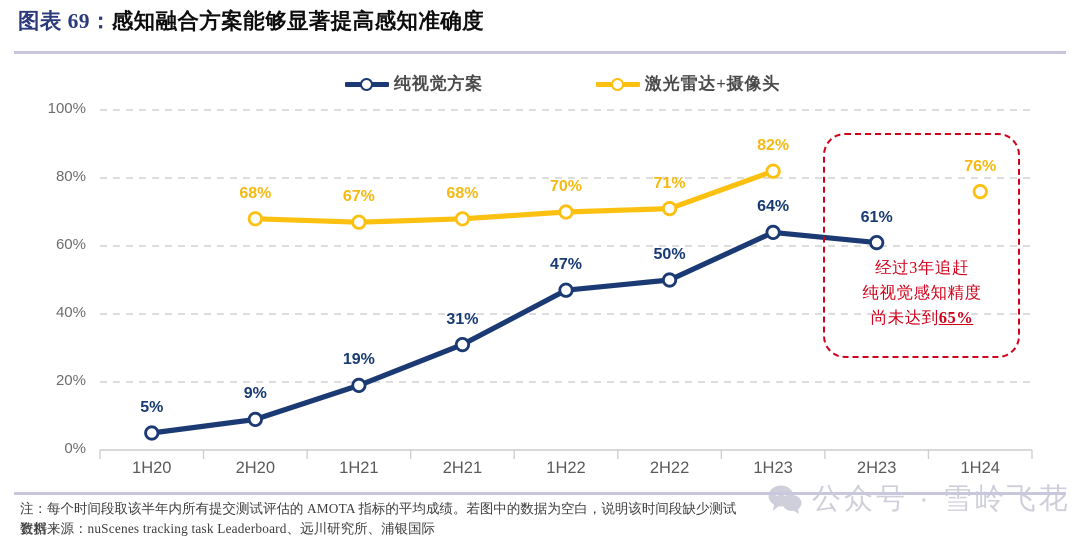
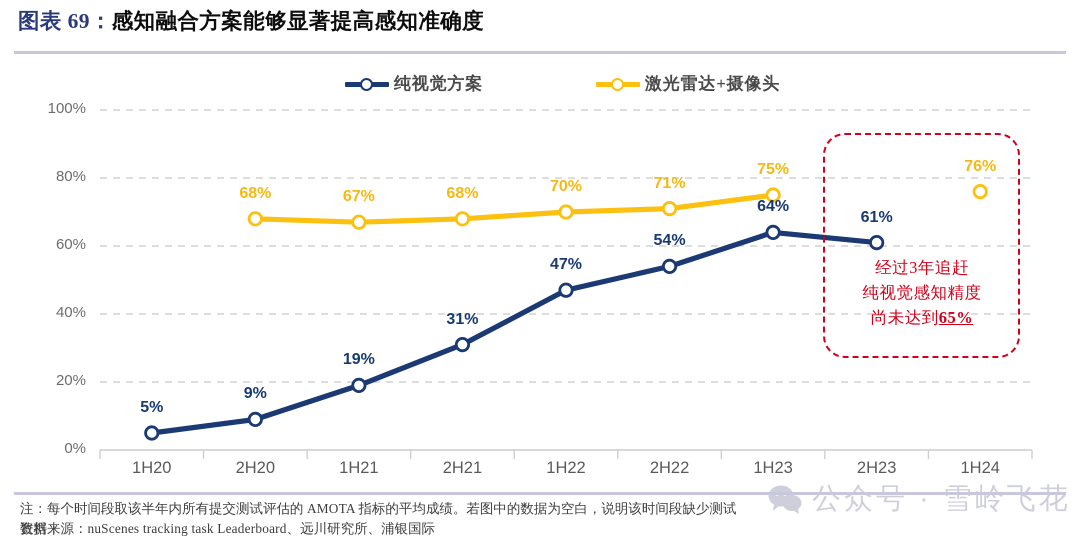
纯视觉方案/2H22: 50% -> 54%
激光雷达+摄像头/1H23: 82% -> 75%
